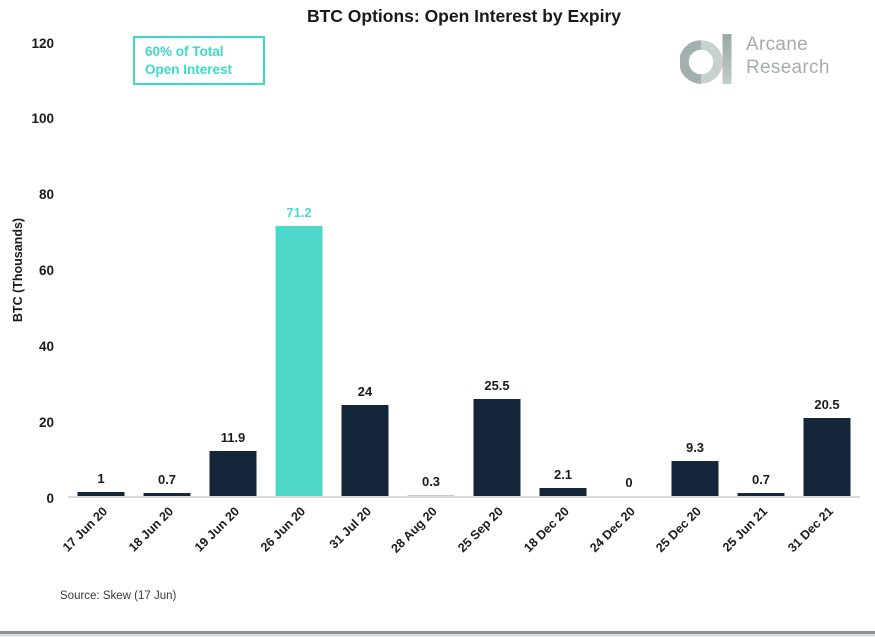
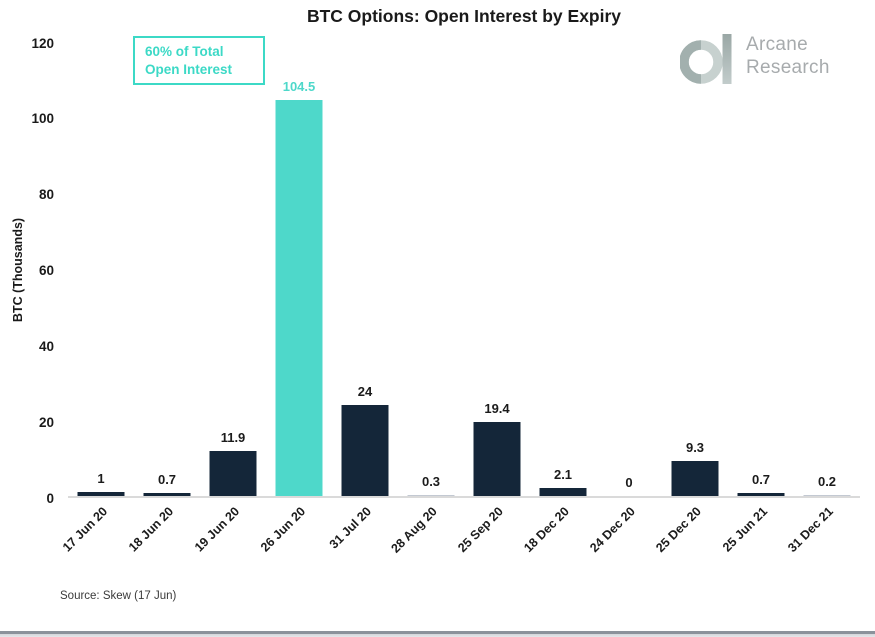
26 Jun 20: 71.2 -> 104.5
25 Sep 20: 25.5 -> 19.4
31 Dec 21: 20.5 -> 0.2
